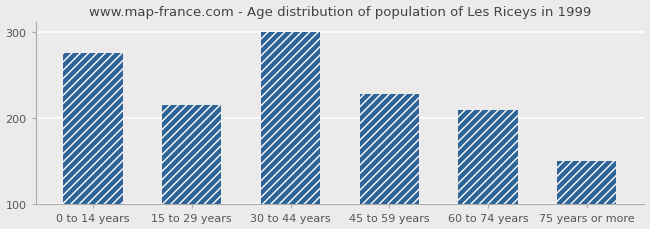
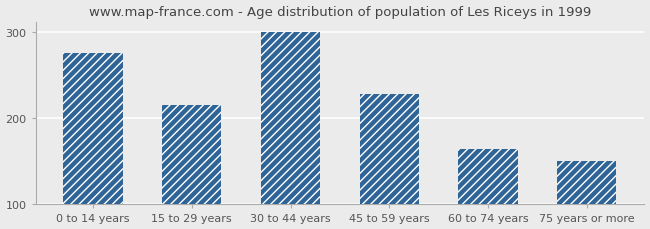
60 to 74 years: 210 -> 164
